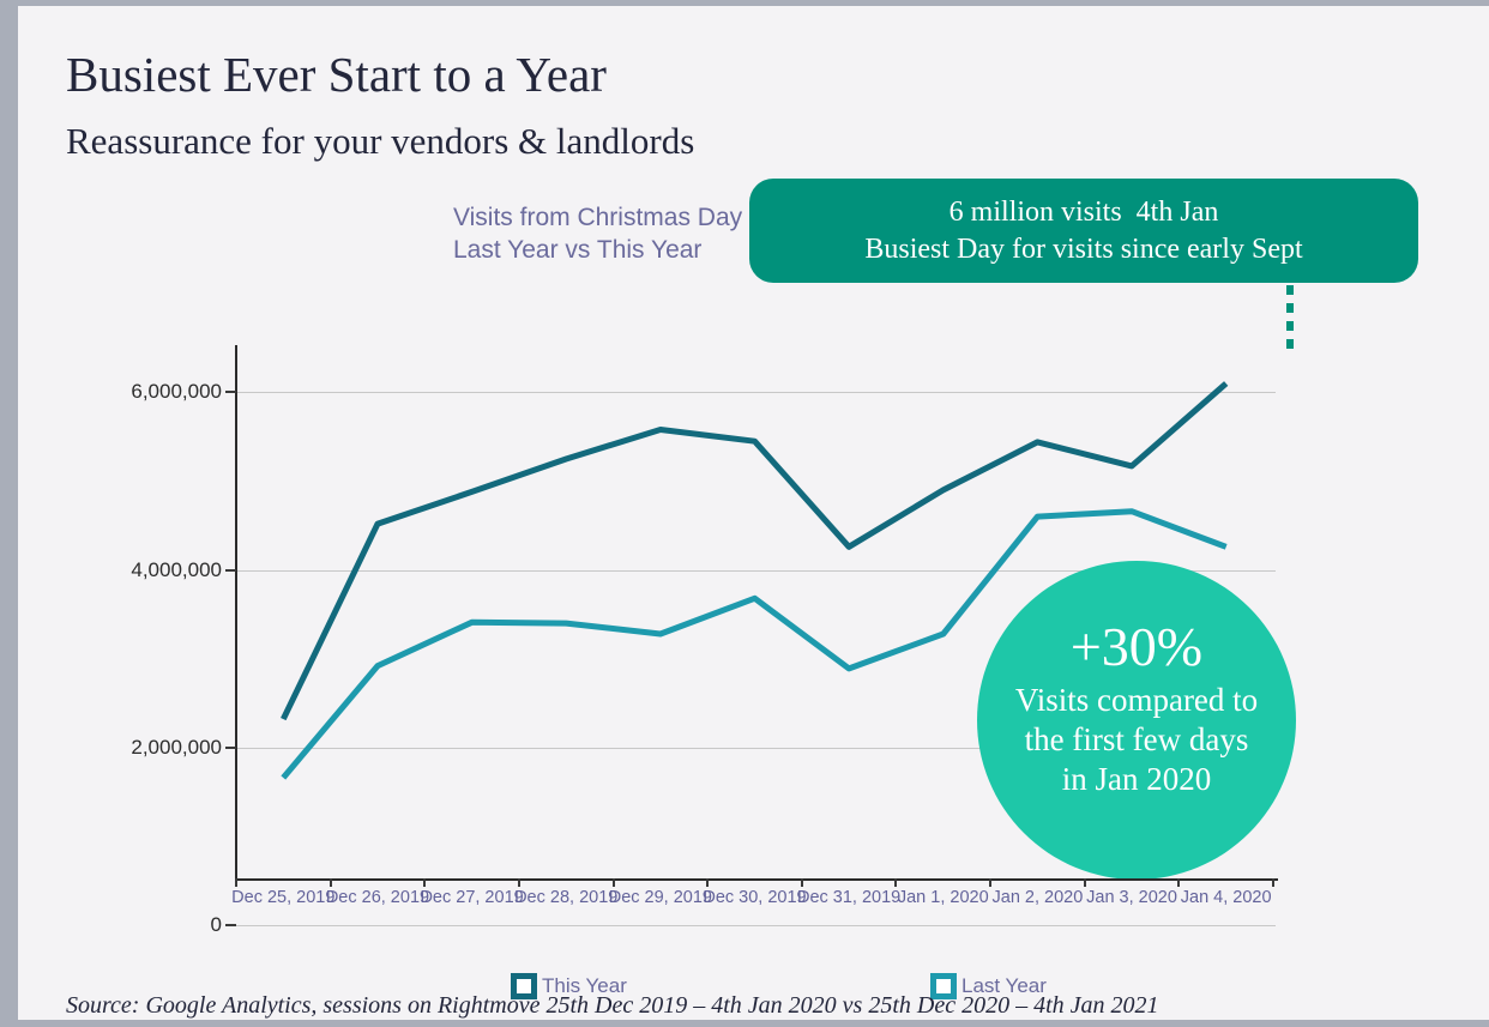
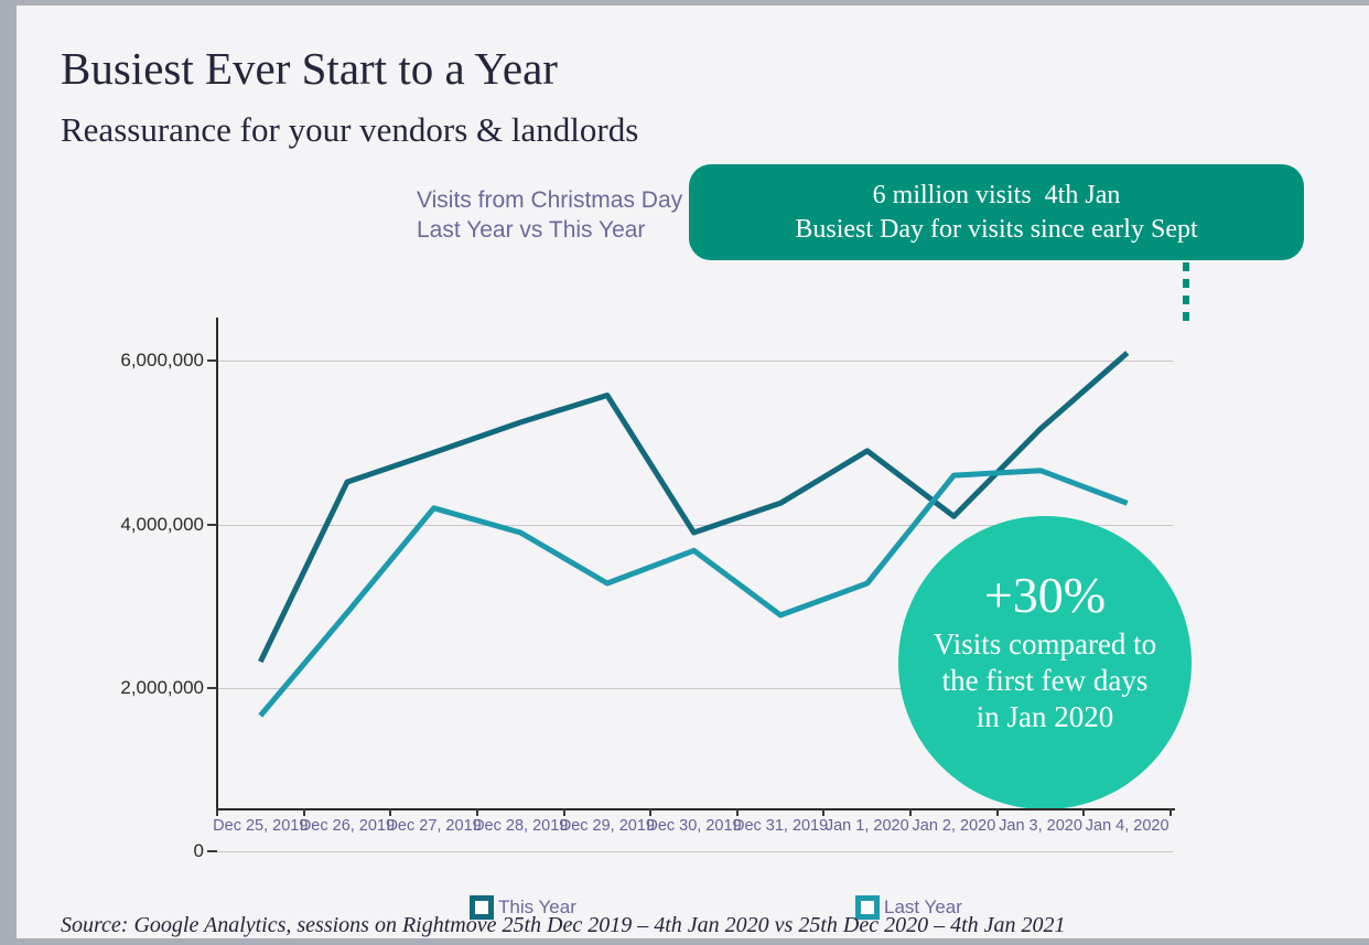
Last Year/Dec 27, 2019: 3400000 -> 4200000
Last Year/Dec 28, 2019: 3400000 -> 3900000
This Year/Dec 30, 2019: 5400000 -> 3900000
This Year/Jan 2, 2020: 5400000 -> 4100000
